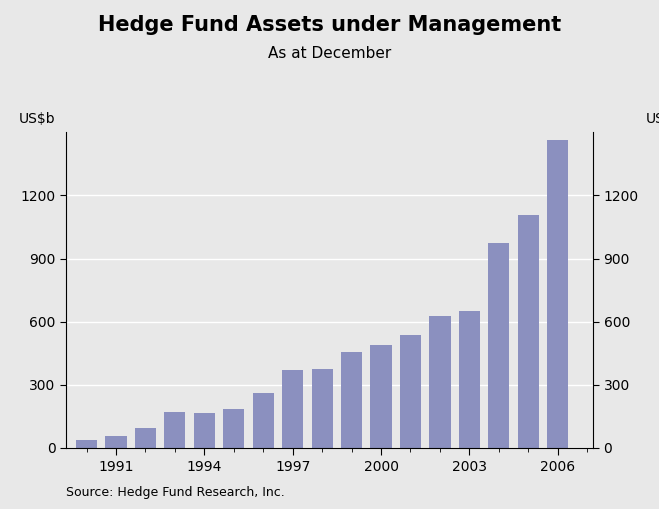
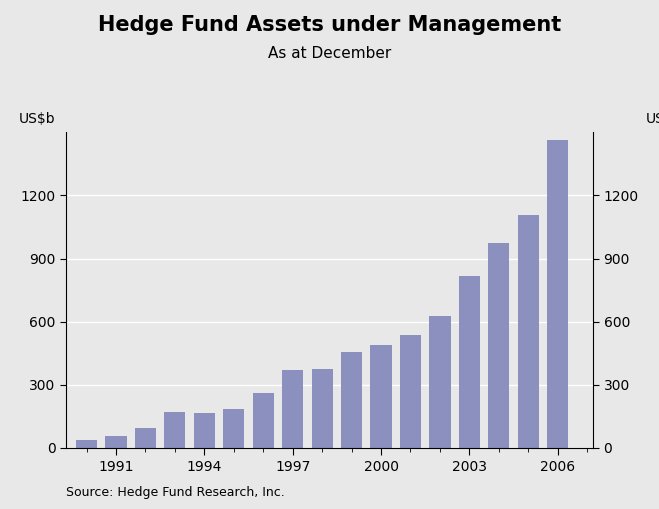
2003: 650 -> 817
